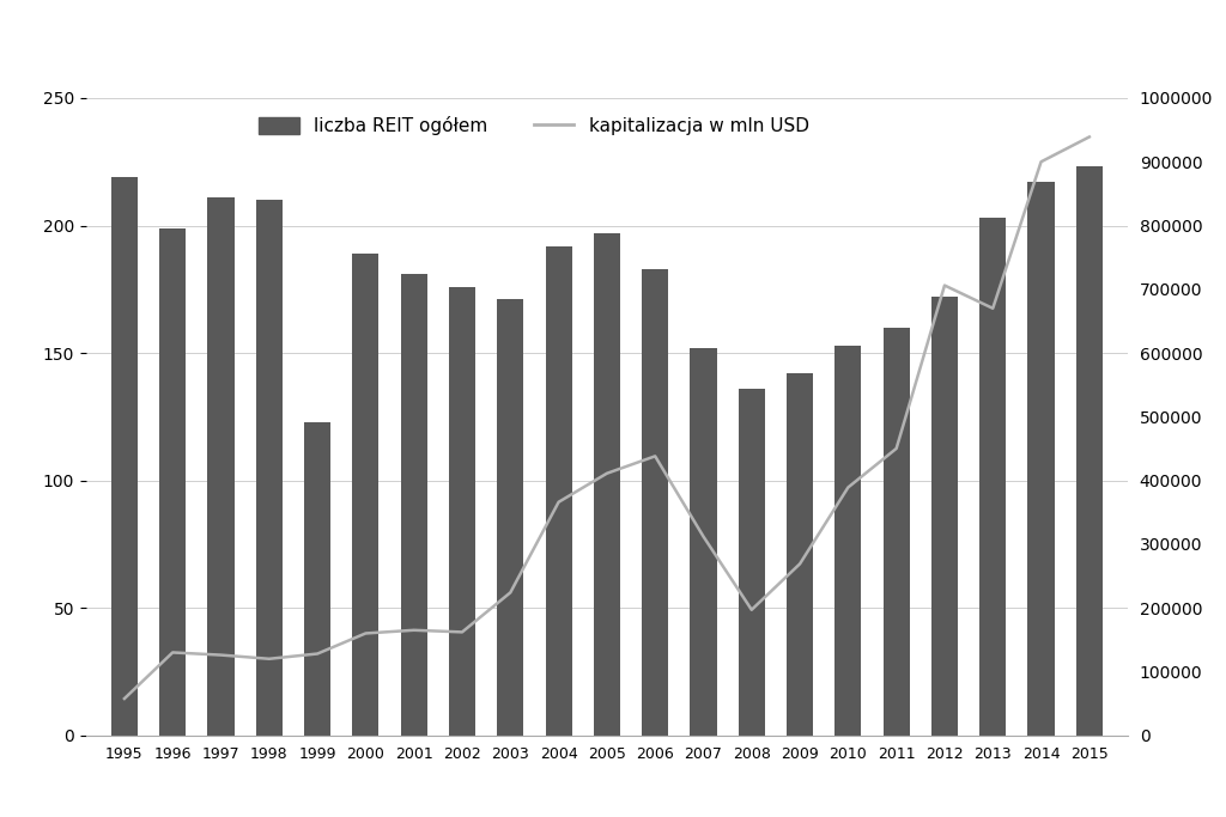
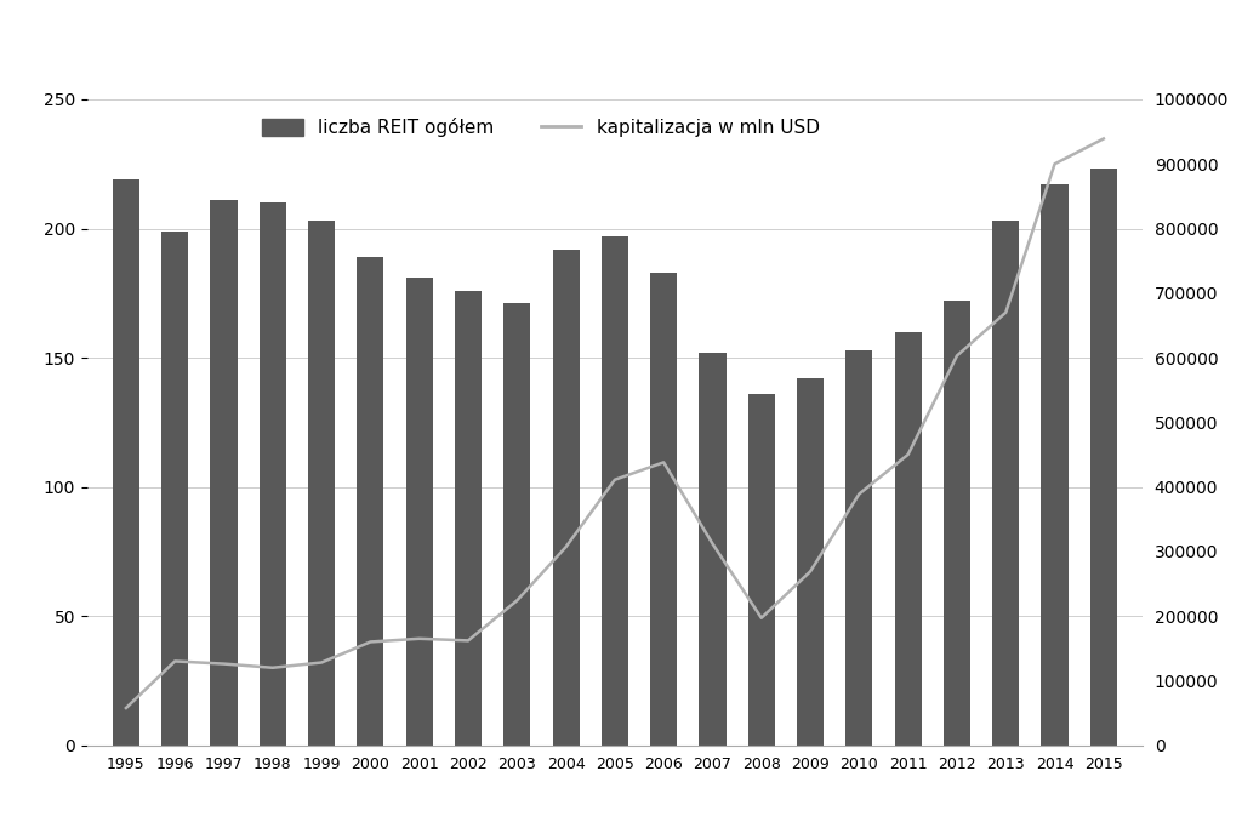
liczba REIT ogółem/1999: 123 -> 203
kapitalizacja w mln USD/2004: 366000 -> 307000
kapitalizacja w mln USD/2012: 706000 -> 603000
